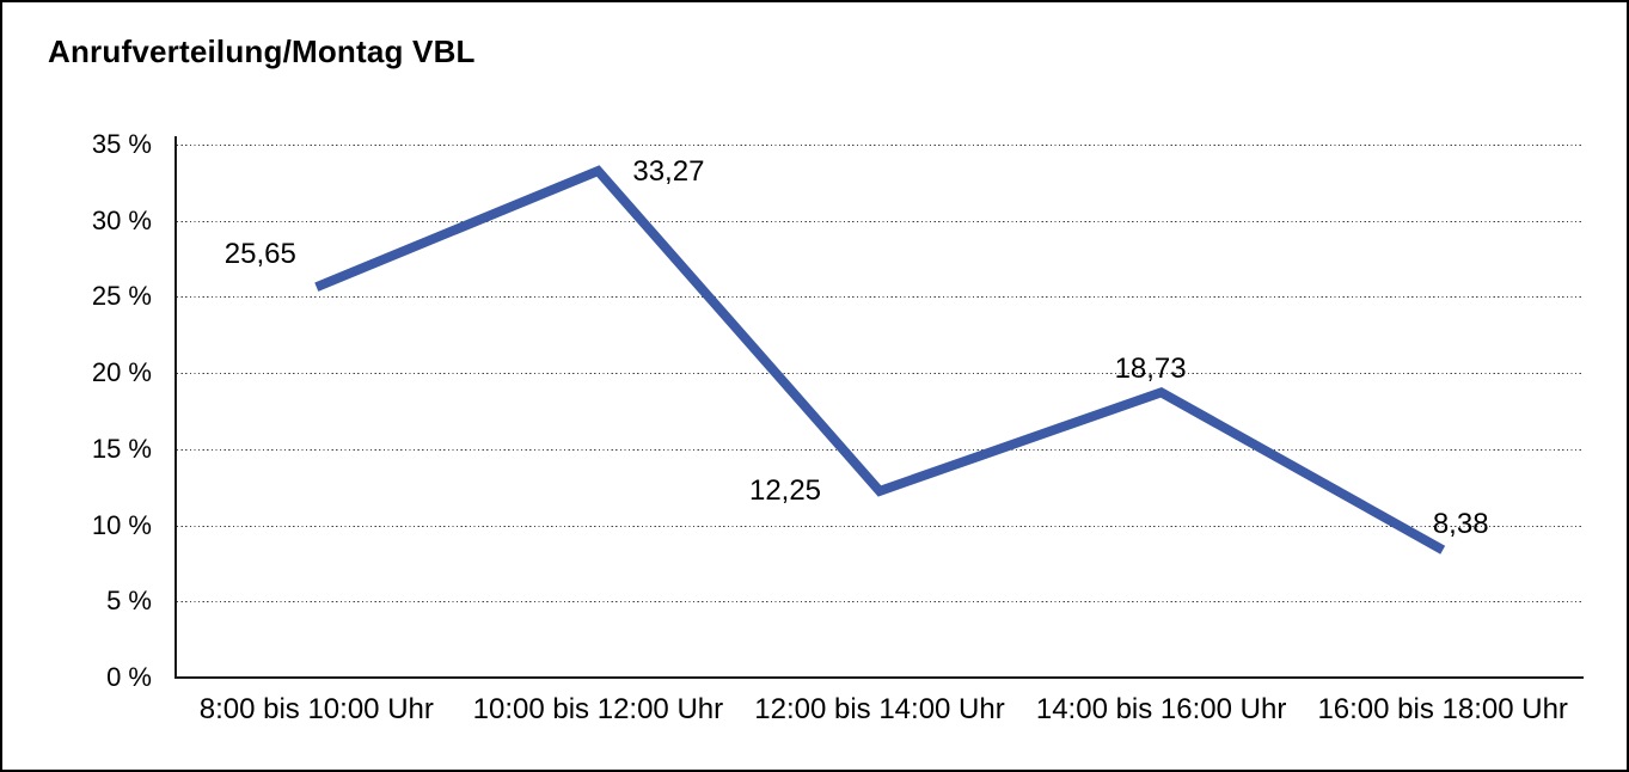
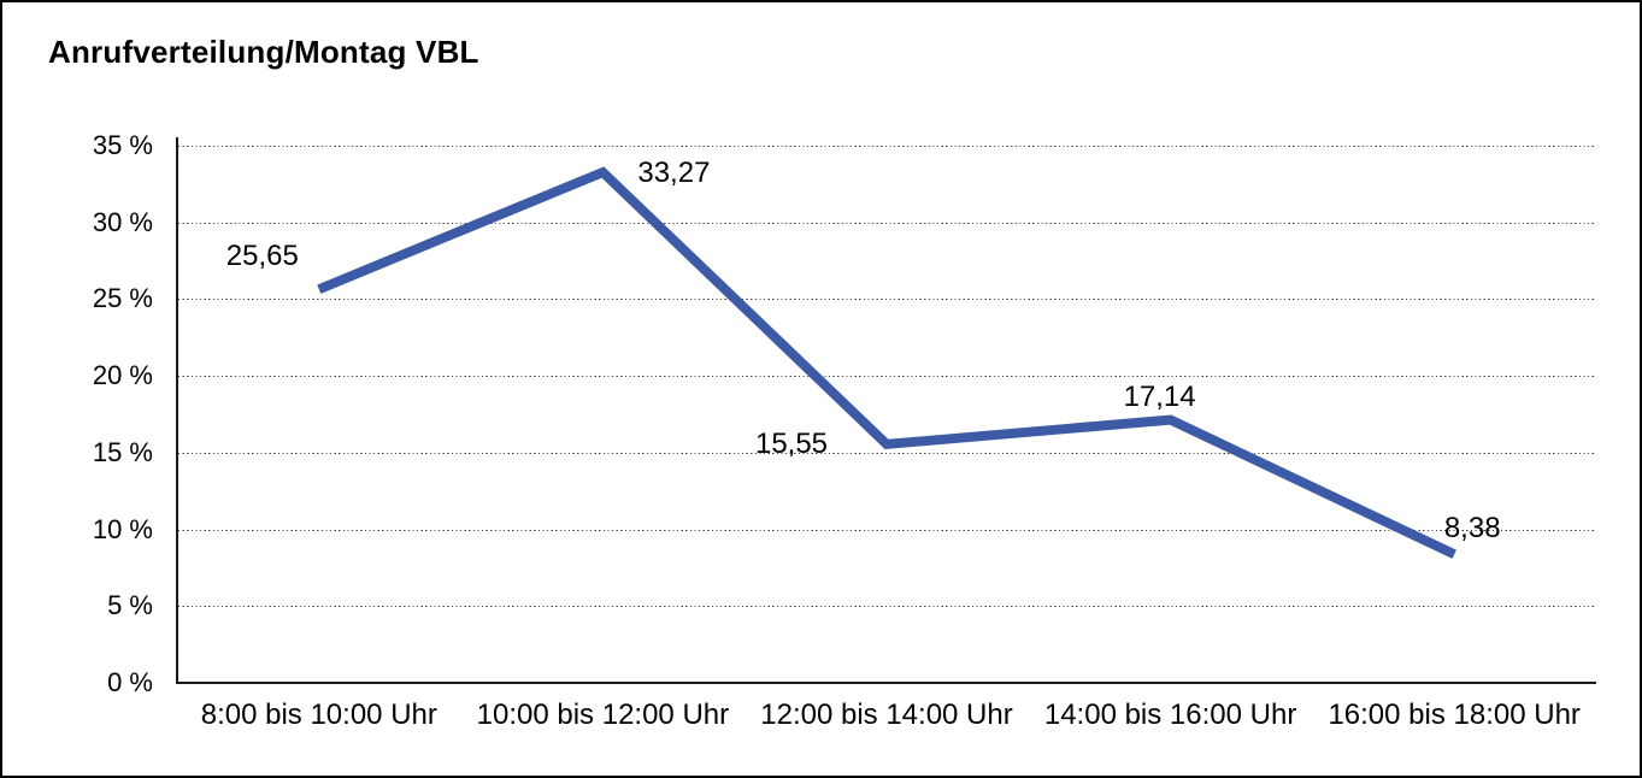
12:00 bis 14:00 Uhr: 12,25 -> 15,55
14:00 bis 16:00 Uhr: 18,73 -> 17,14
